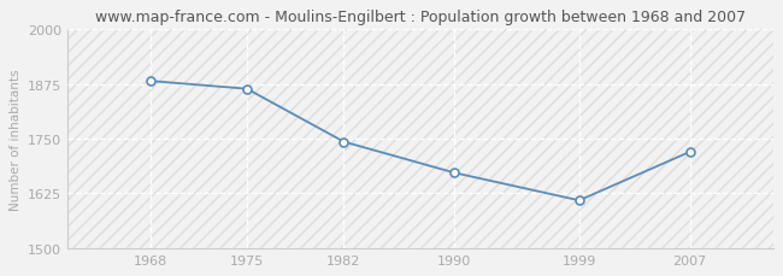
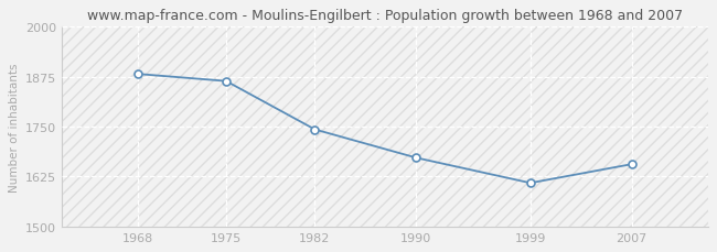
2007: 1720 -> 1656
